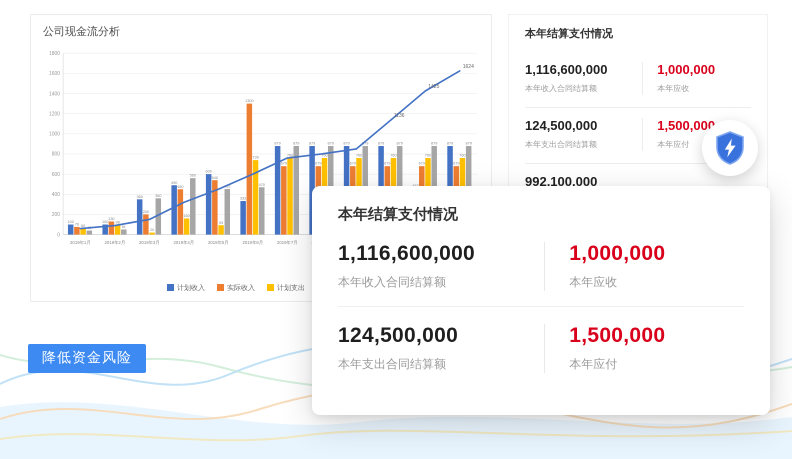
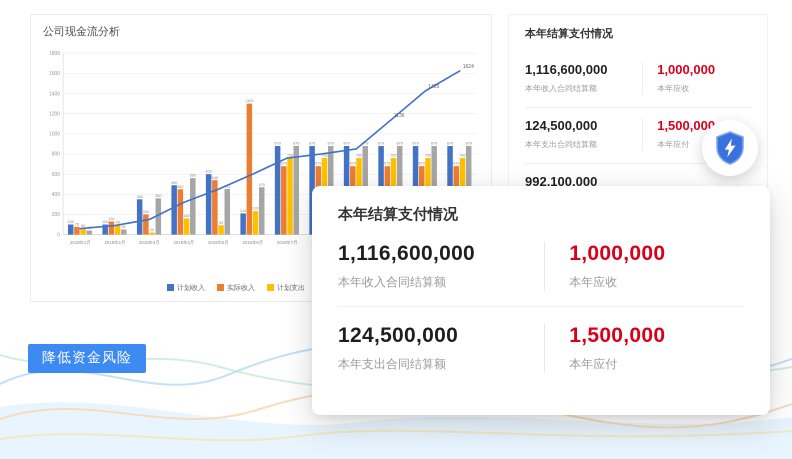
计划收入/2019年6月: 333 -> 210
计划支出/2019年6月: 739 -> 233
计划收入/2019年11月: 457 -> 879
